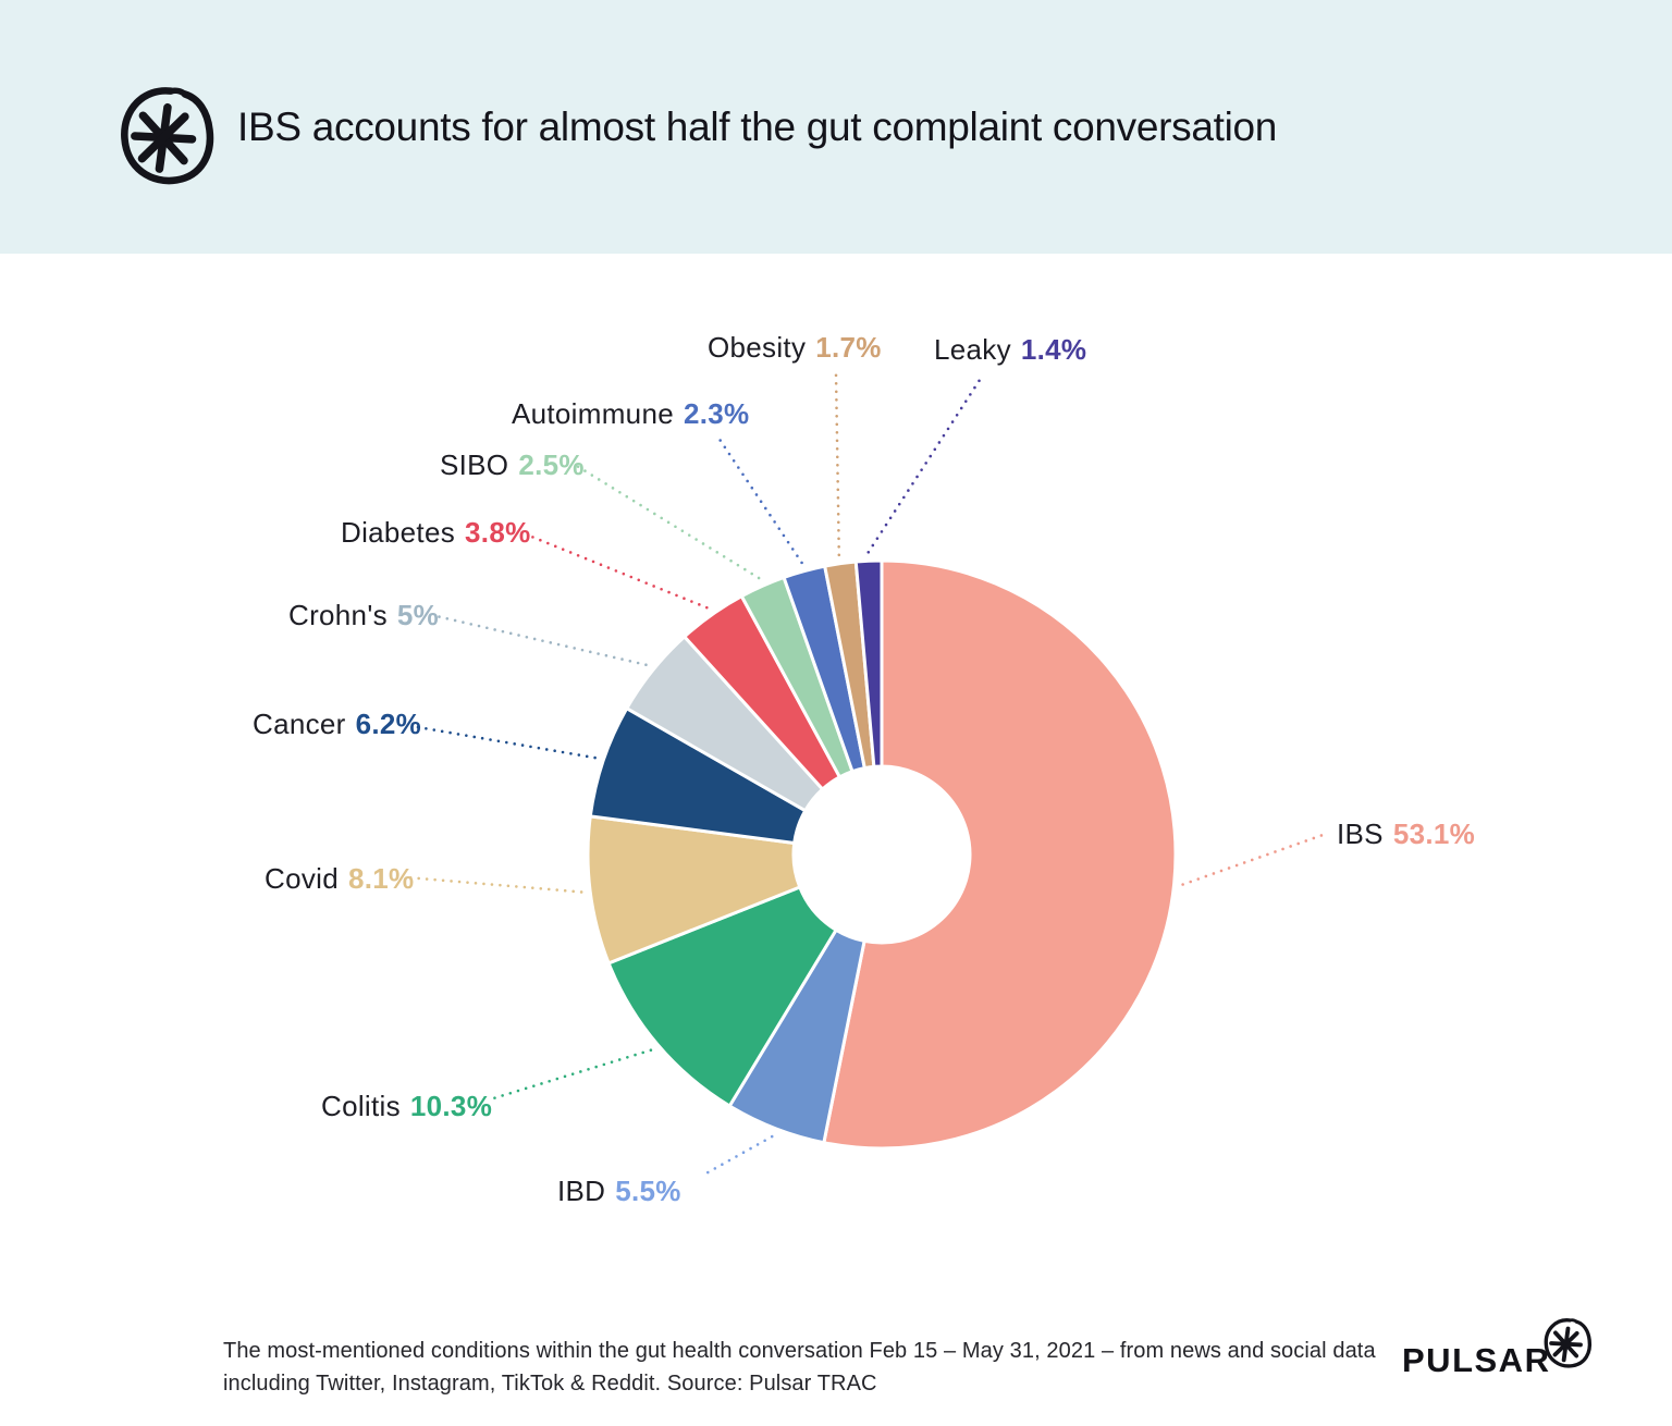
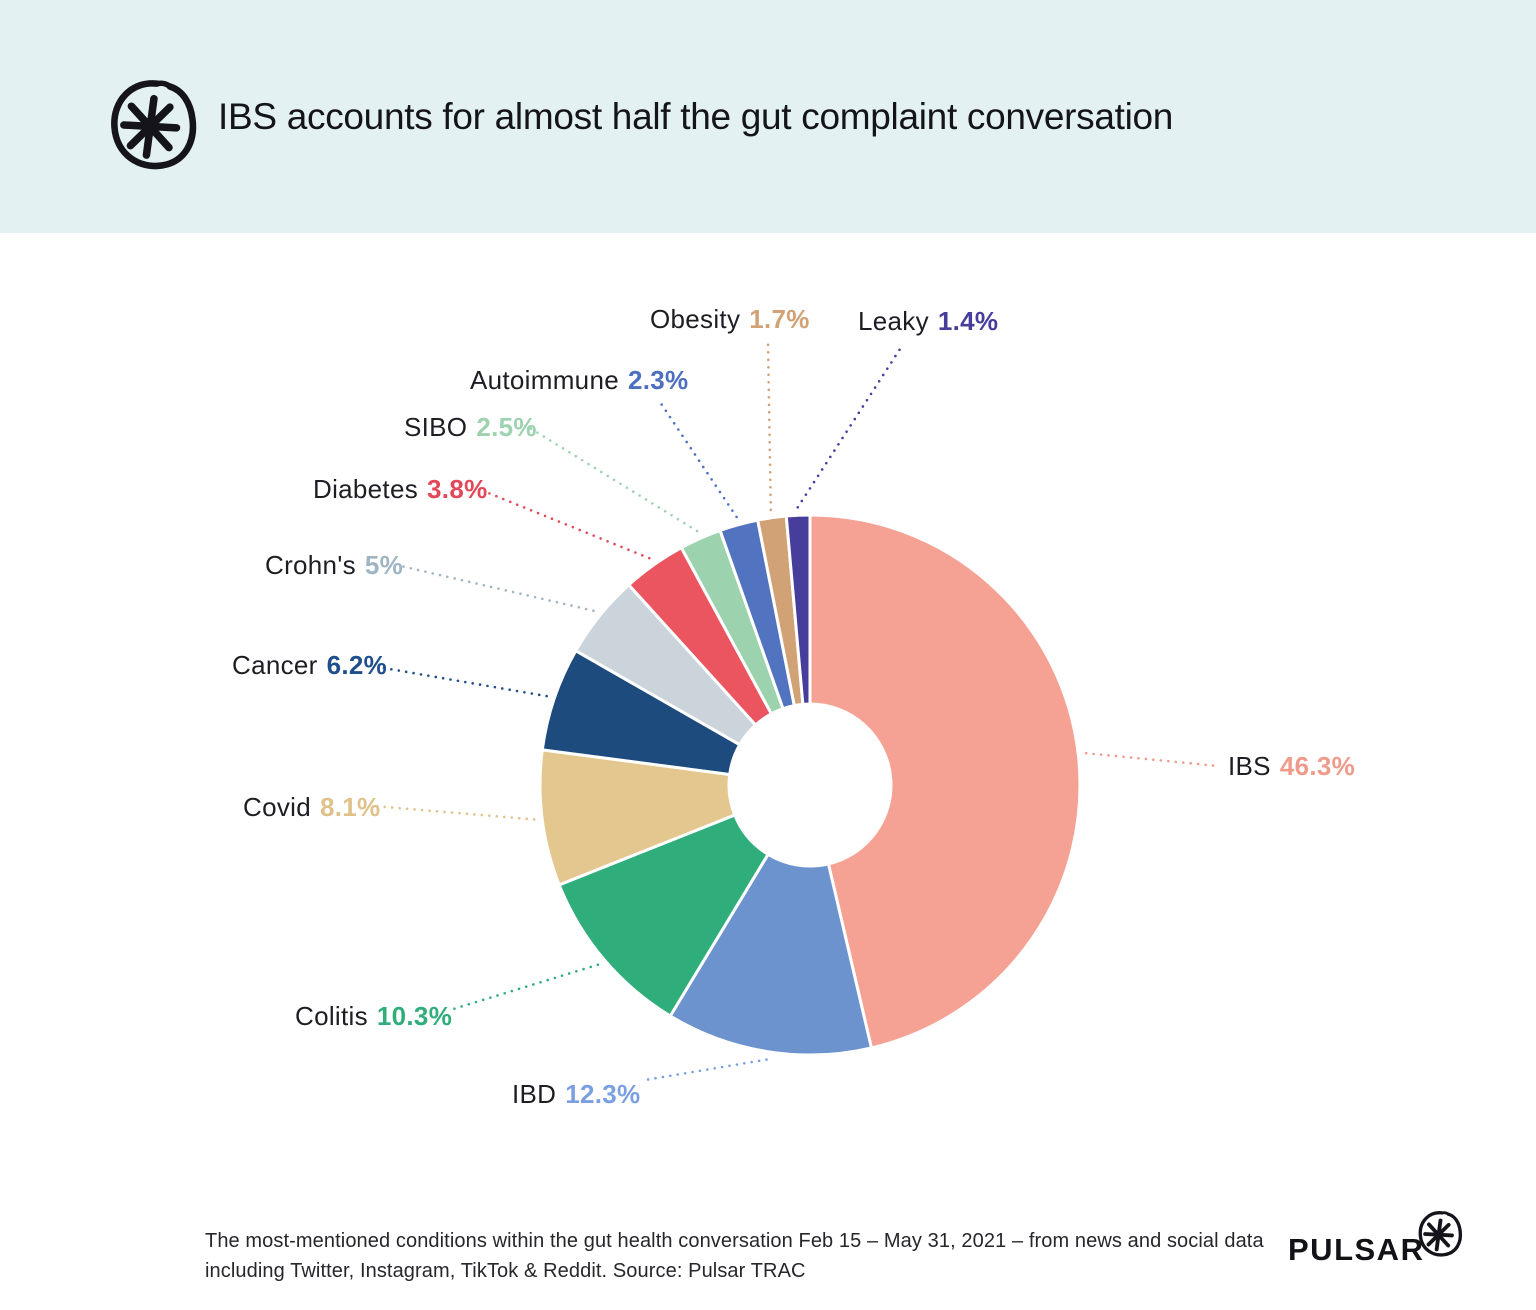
IBS: 53.1% -> 46.3%
IBD: 5.5% -> 12.3%
